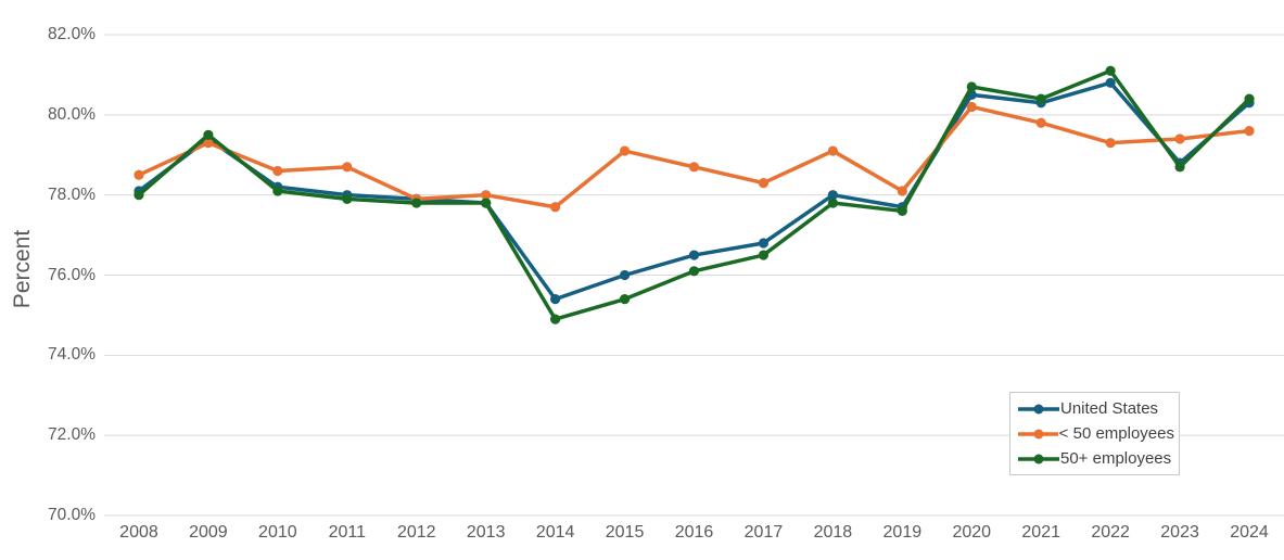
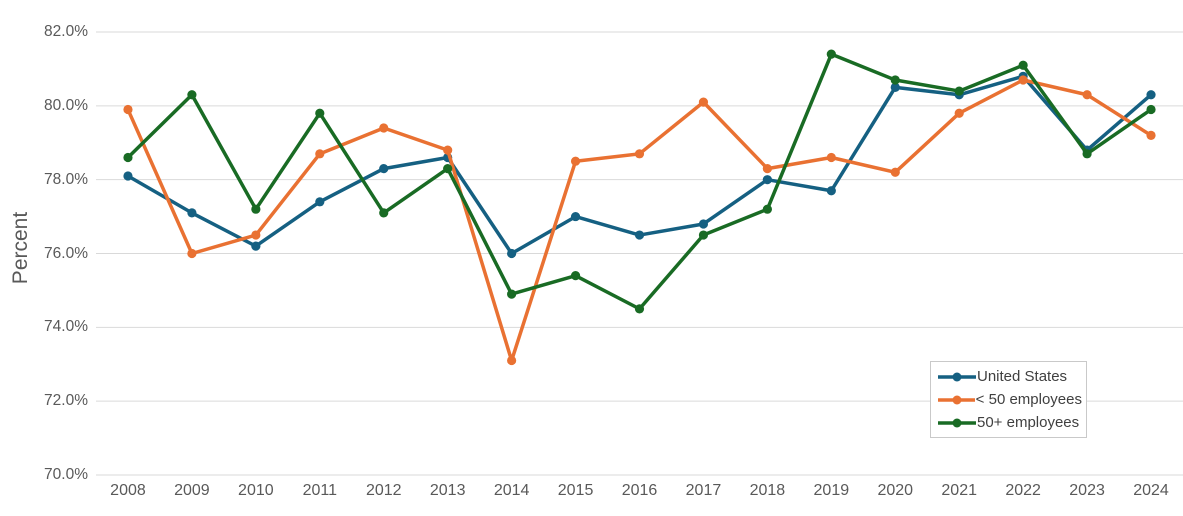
< 50 employees/2008: 78.5% -> 79.9%
50+ employees/2008: 78.0% -> 78.6%
United States/2009: 79.4% -> 77.1%
< 50 employees/2009: 79.3% -> 76.0%
50+ employees/2009: 79.5% -> 80.3%
United States/2010: 78.2% -> 76.2%
< 50 employees/2010: 78.6% -> 76.5%
50+ employees/2010: 78.1% -> 77.2%
United States/2011: 78.0% -> 77.4%
50+ employees/2011: 77.9% -> 79.8%
United States/2012: 77.9% -> 78.3%
< 50 employees/2012: 77.9% -> 79.4%
50+ employees/2012: 77.8% -> 77.1%
United States/2013: 77.8% -> 78.6%
< 50 employees/2013: 78.0% -> 78.8%
50+ employees/2013: 77.8% -> 78.3%
United States/2014: 75.4% -> 76.0%
< 50 employees/2014: 77.7% -> 73.1%
United States/2015: 76.0% -> 77.0%
< 50 employees/2015: 79.1% -> 78.5%
50+ employees/2016: 76.1% -> 74.5%
< 50 employees/2017: 78.3% -> 80.1%
< 50 employees/2018: 79.1% -> 78.3%
50+ employees/2018: 77.8% -> 77.2%
< 50 employees/2019: 78.1% -> 78.6%
50+ employees/2019: 77.6% -> 81.4%
< 50 employees/2020: 80.2% -> 78.2%
< 50 employees/2022: 79.3% -> 80.7%
< 50 employees/2023: 79.4% -> 80.3%
< 50 employees/2024: 79.6% -> 79.2%
50+ employees/2024: 80.4% -> 79.9%
